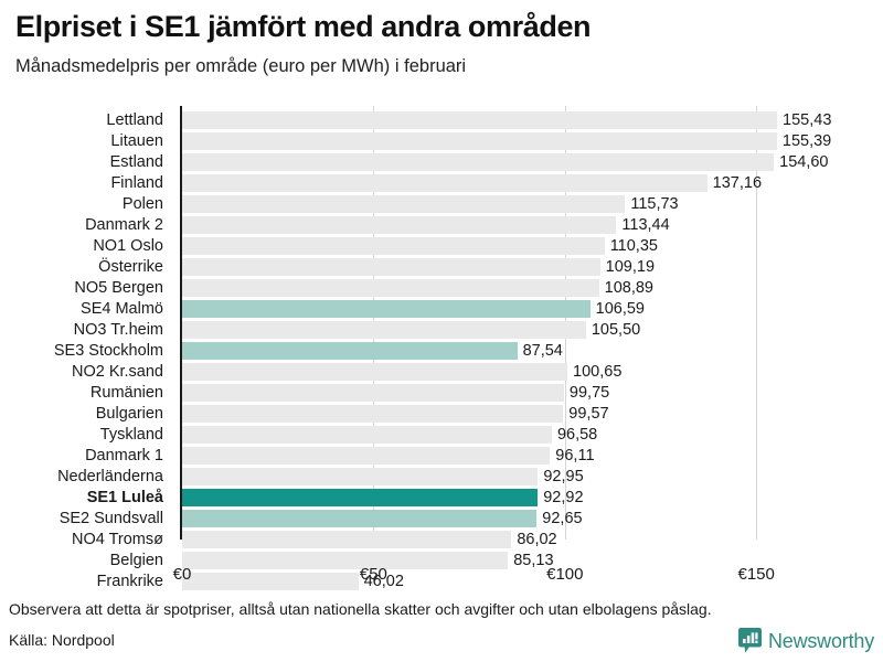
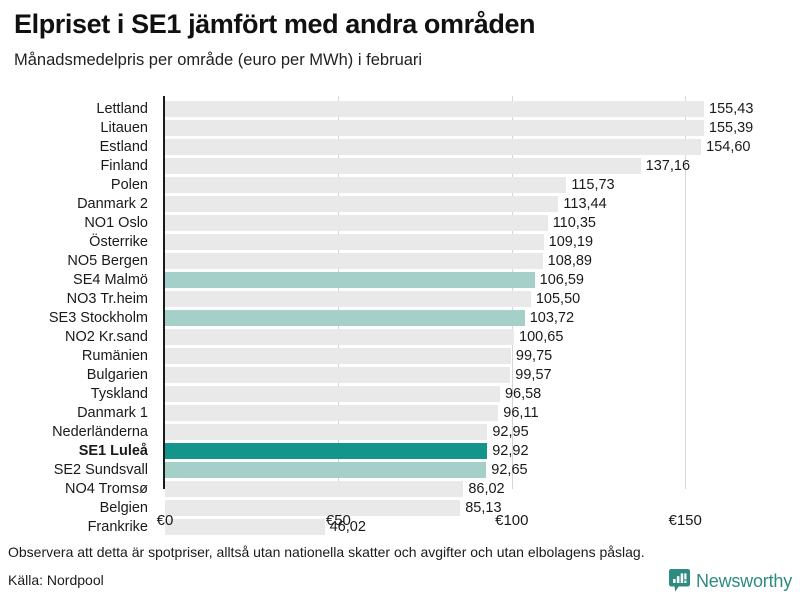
SE3 Stockholm: 87,54 -> 103,72
